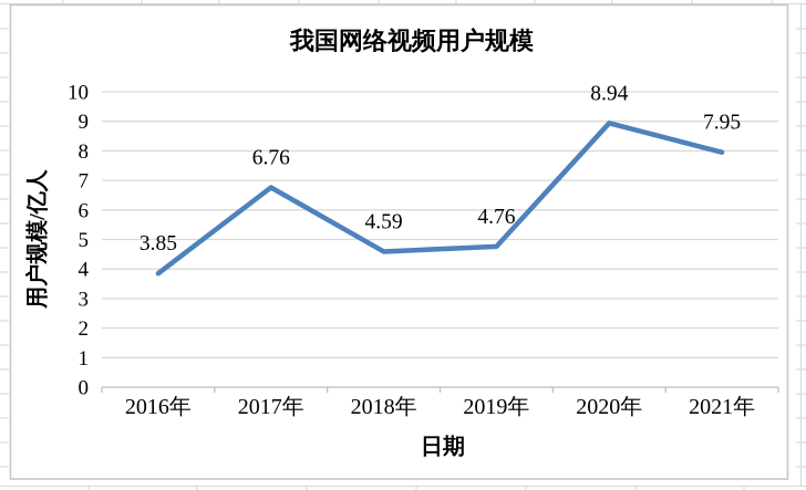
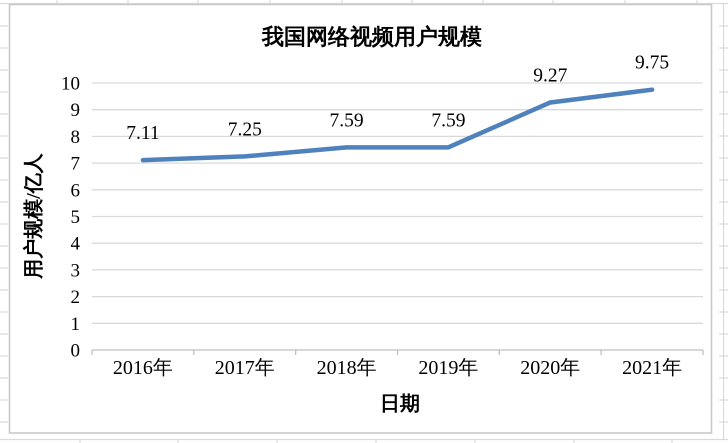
2016年: 3.85 -> 7.11
2017年: 6.76 -> 7.25
2018年: 4.59 -> 7.59
2019年: 4.76 -> 7.59
2020年: 8.94 -> 9.27
2021年: 7.95 -> 9.75
